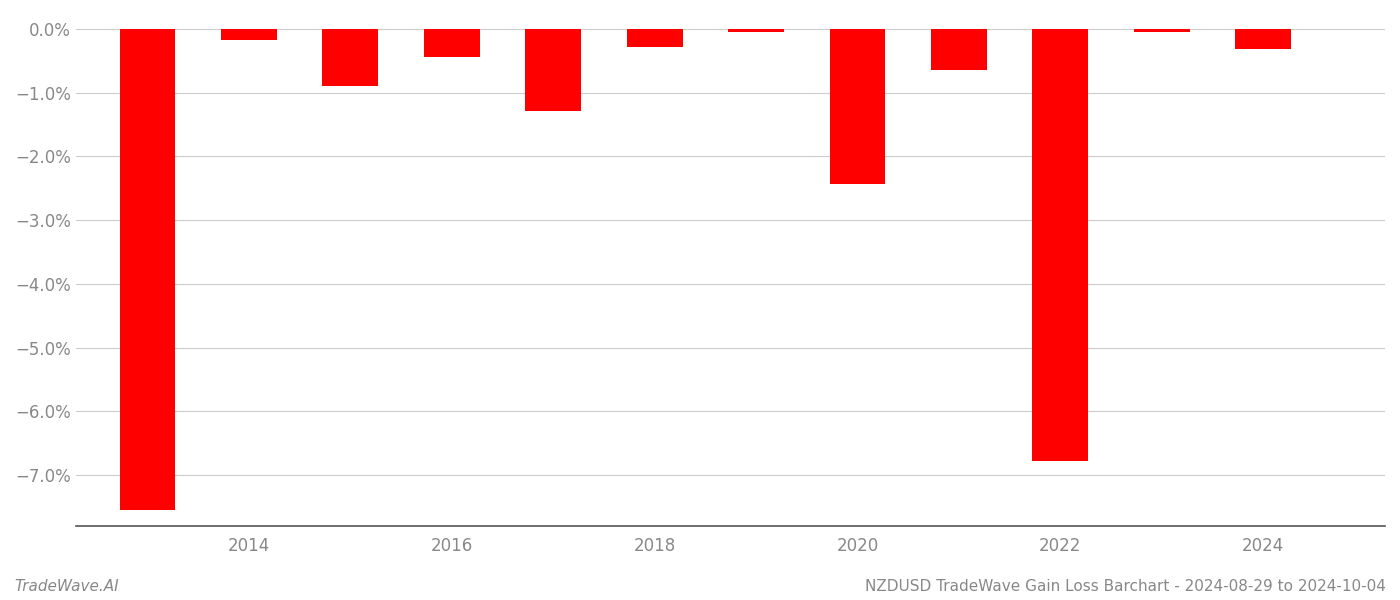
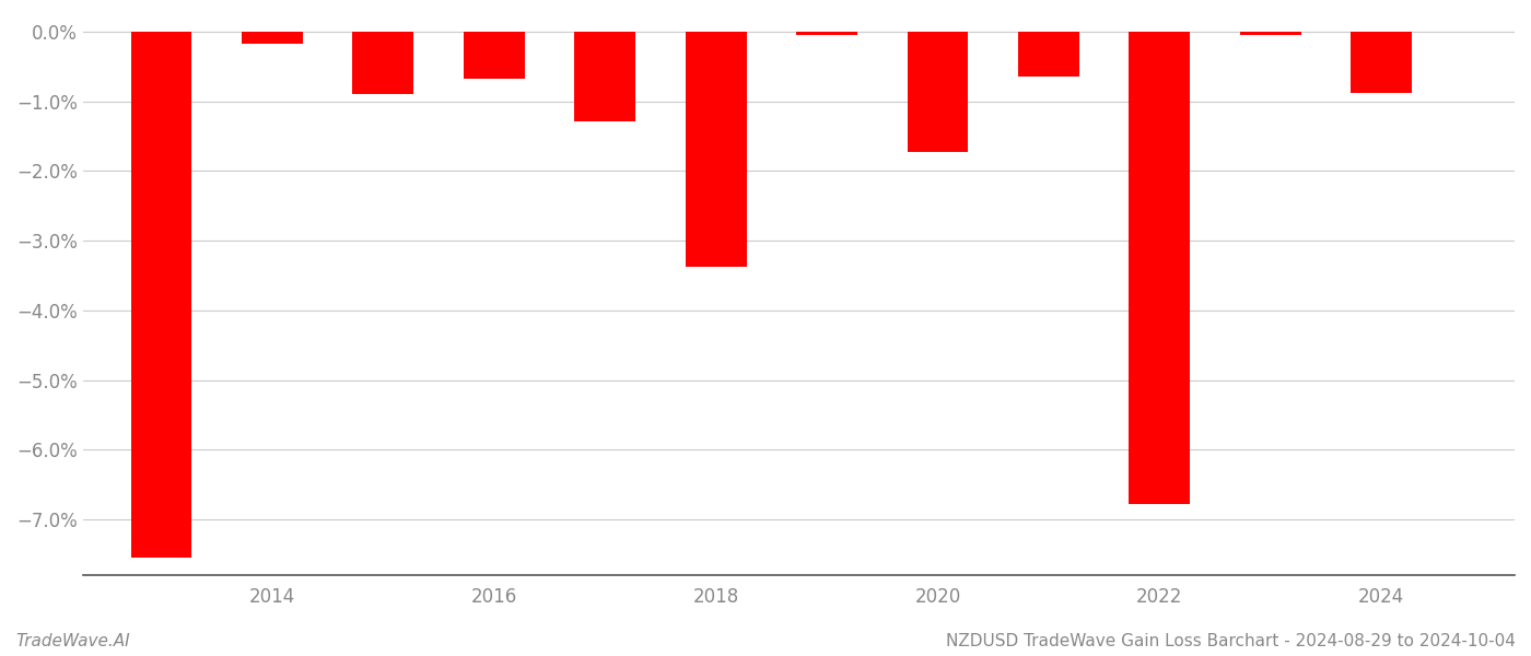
2016: -0.44% -> -0.68%
2018: -0.28% -> -3.38%
2020: -2.44% -> -1.72%
2024: -0.32% -> -0.88%
